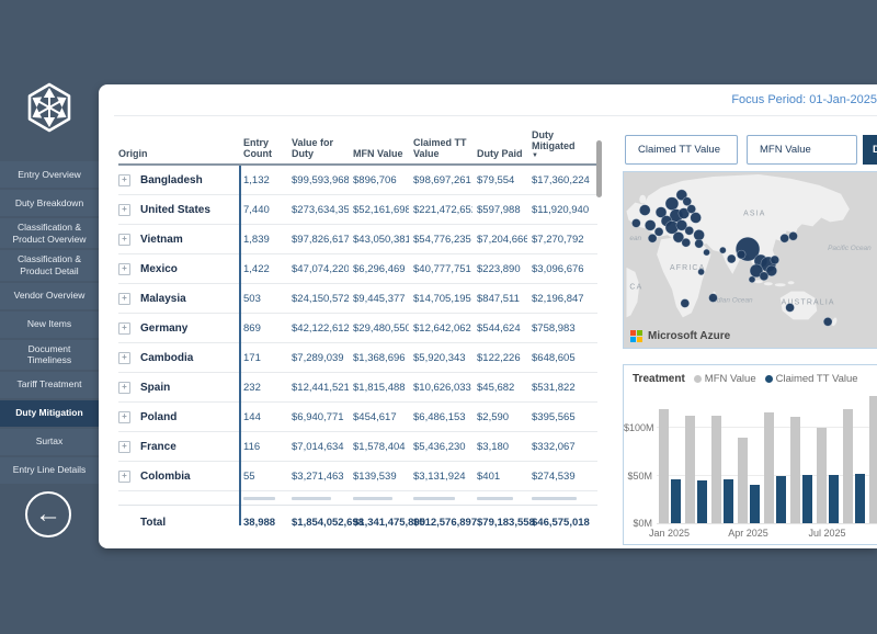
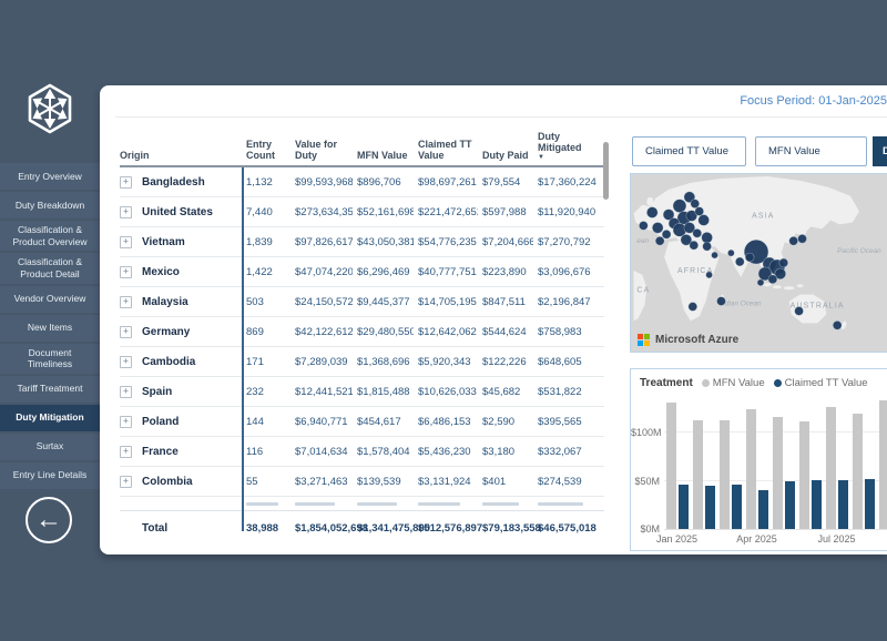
MFN Value/Jan 2025: $120M -> $130M
MFN Value/Apr 2025: $90M -> $120M
MFN Value/Jul 2025: $100M -> $130M
